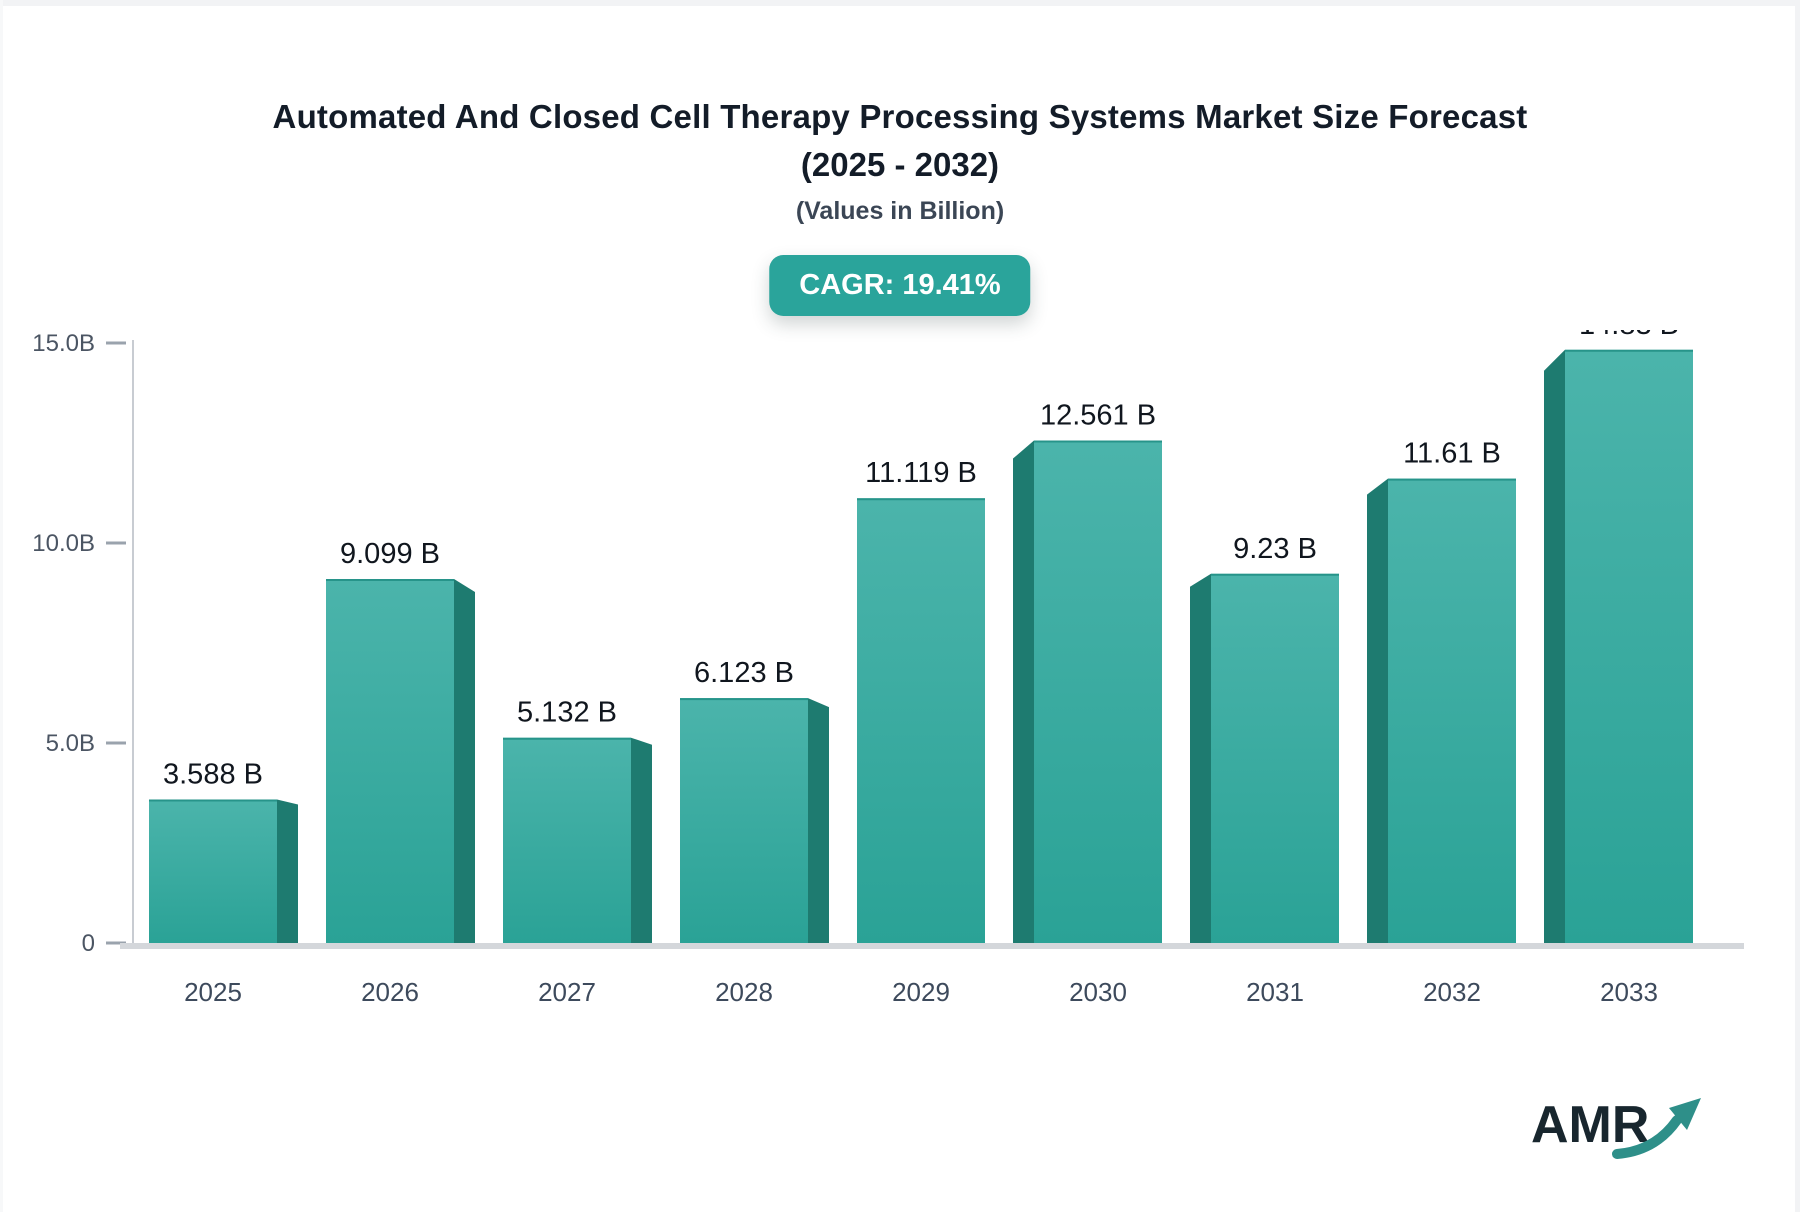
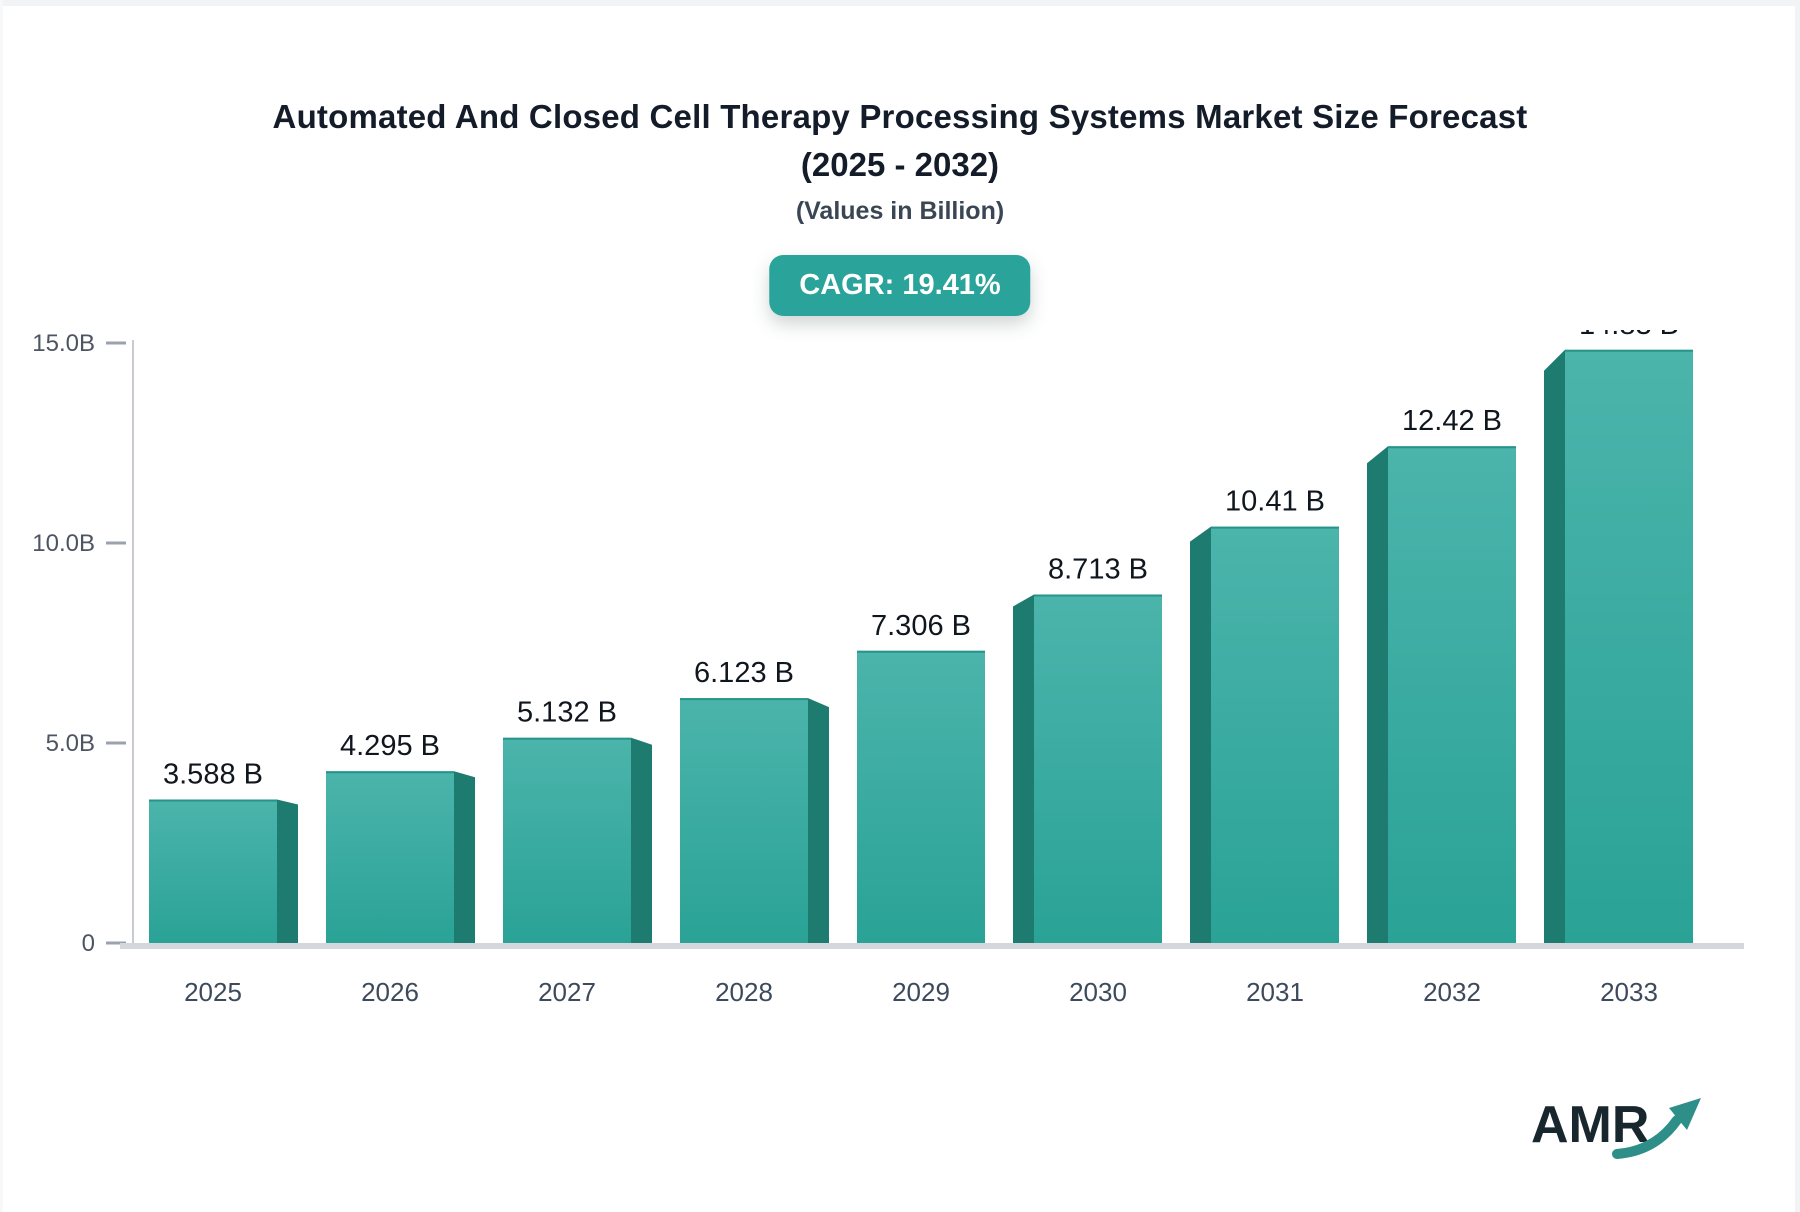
2026: 9.099 -> 4.295
2029: 11.119 -> 7.306
2030: 12.561 -> 8.713
2031: 9.23 -> 10.41
2032: 11.61 -> 12.42
